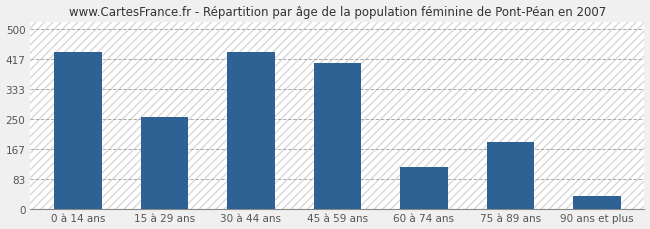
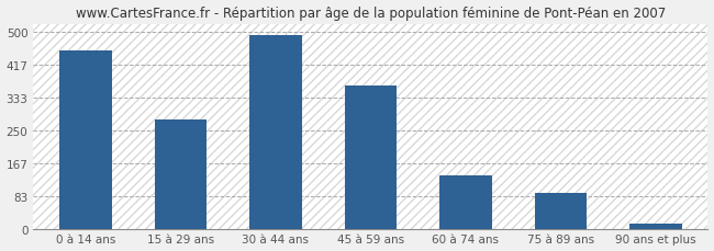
0 à 14 ans: 435 -> 453
15 à 29 ans: 255 -> 278
30 à 44 ans: 435 -> 490
45 à 59 ans: 405 -> 362
60 à 74 ans: 115 -> 135
75 à 89 ans: 185 -> 90
90 ans et plus: 35 -> 12
